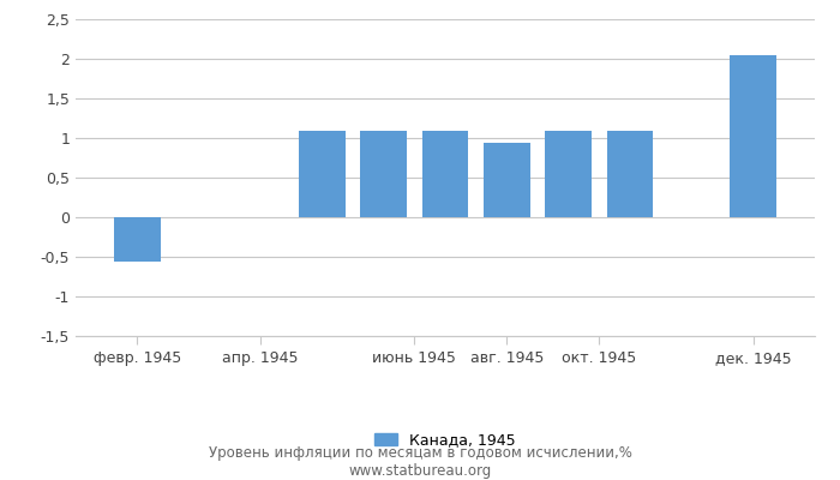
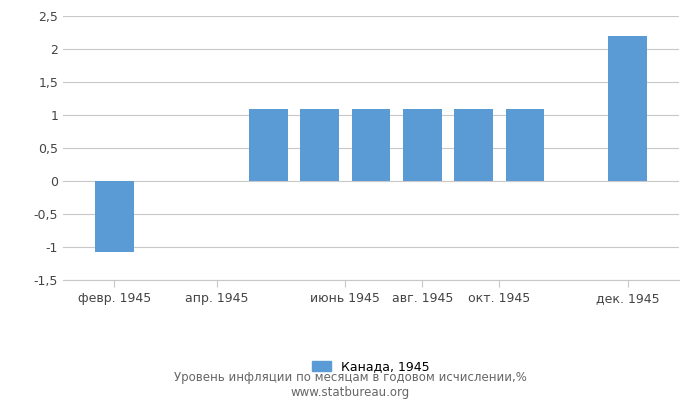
февр. 1945: -0,56 -> -1,07
авг. 1945: 0,94 -> 1,09
дек. 1945: 2,04 -> 2,20
